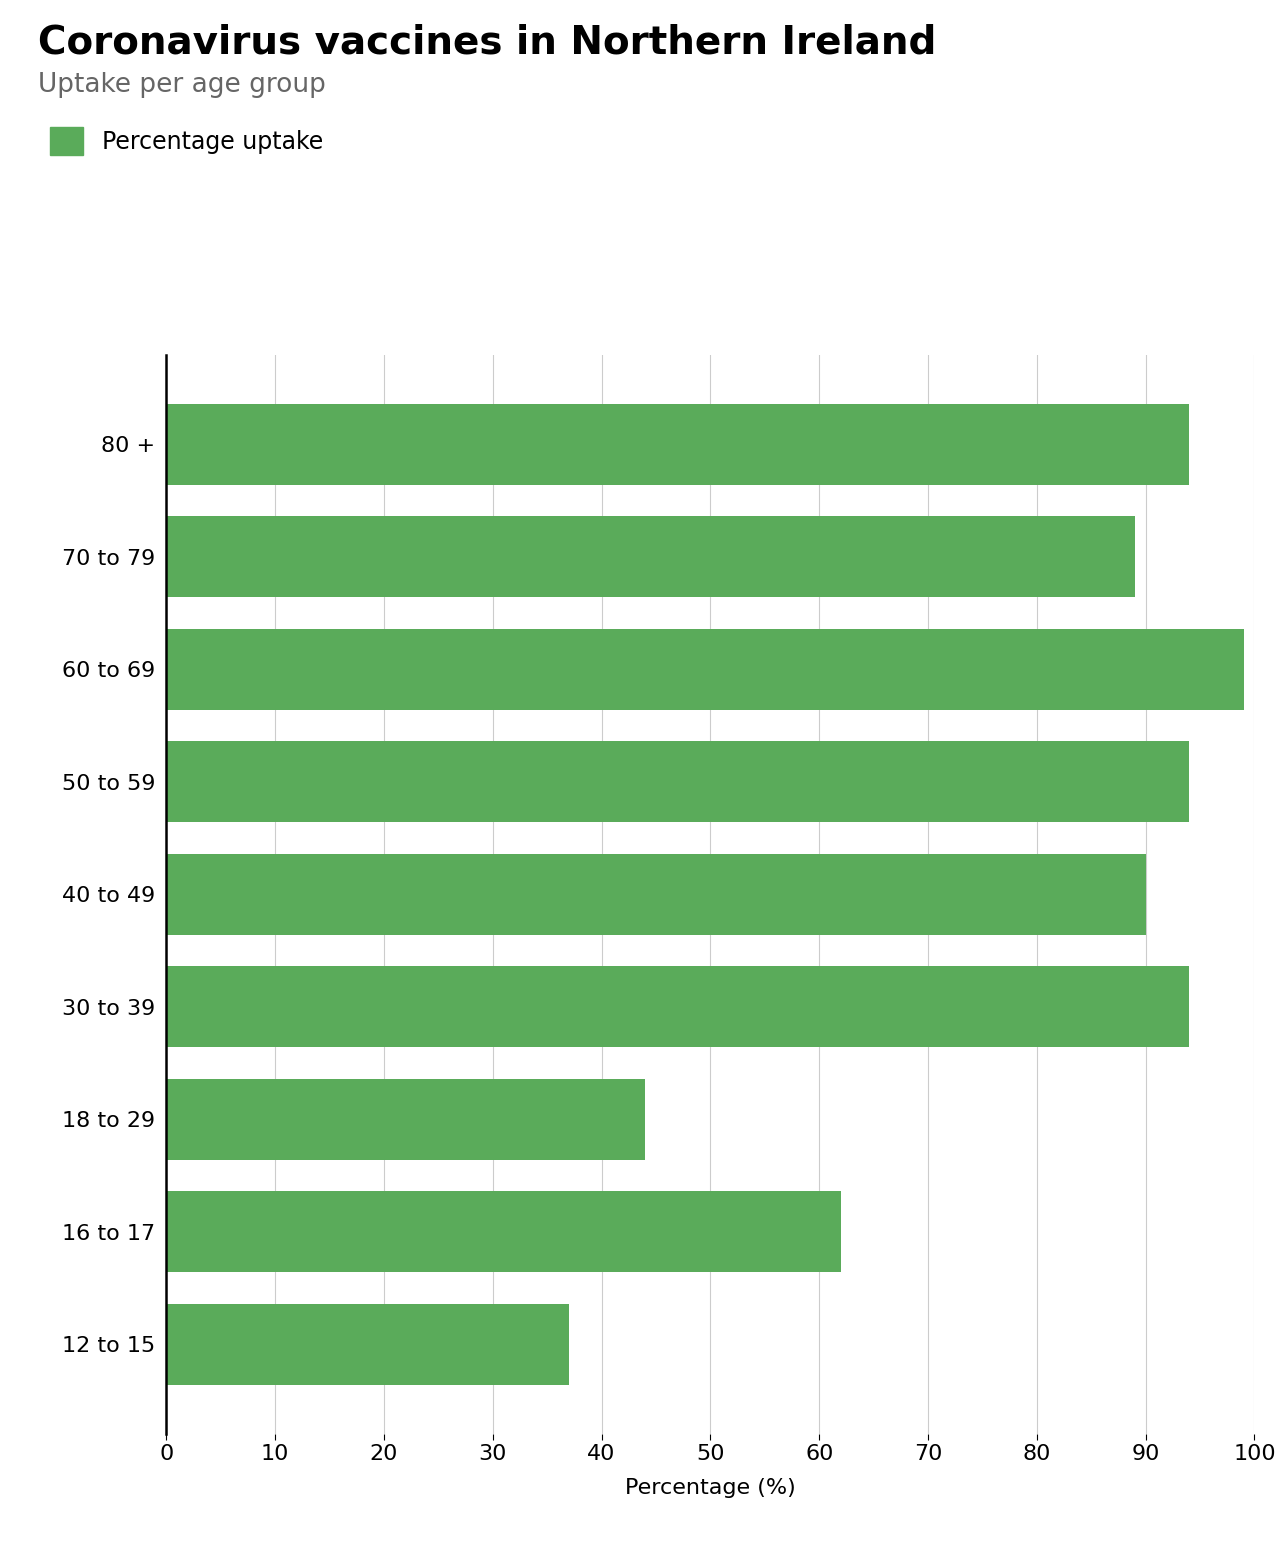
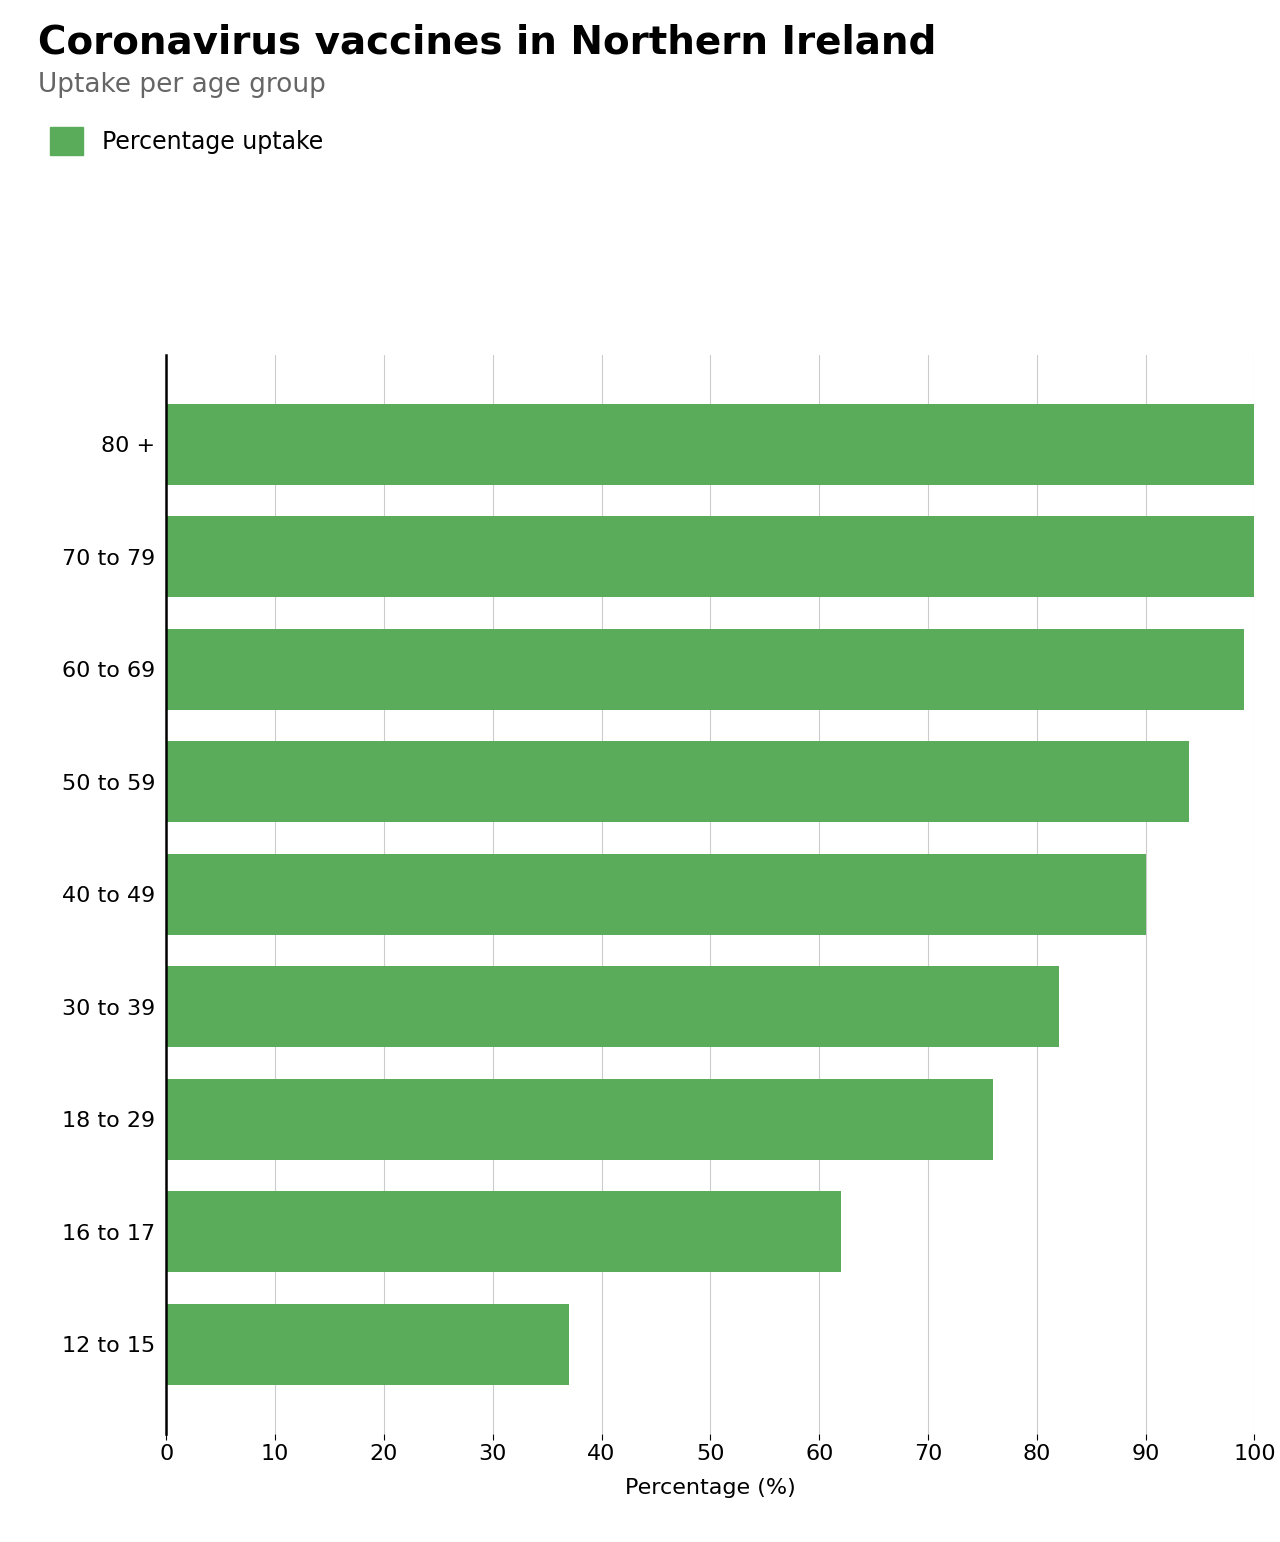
80 +: 94 -> 100
70 to 79: 89 -> 100
30 to 39: 94 -> 82
18 to 29: 44 -> 76
